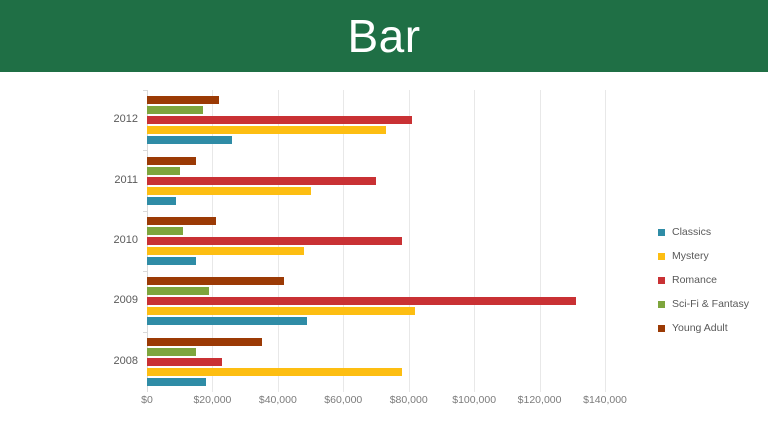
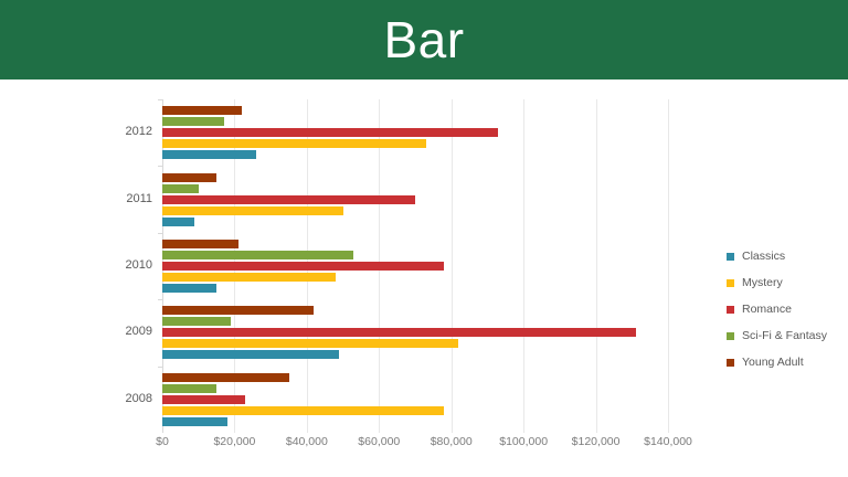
Romance/2012: $81000 -> $93000
Sci-Fi & Fantasy/2010: $11000 -> $53000
